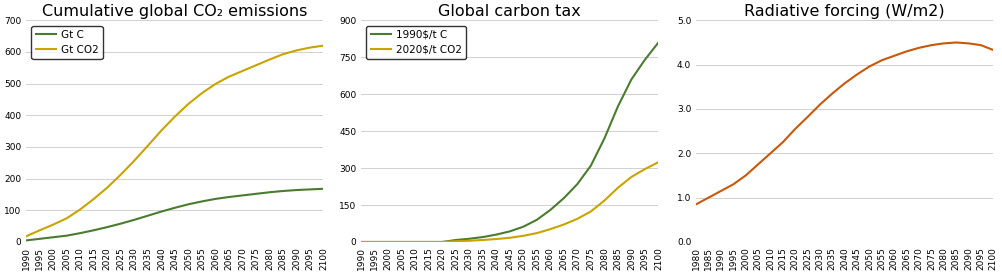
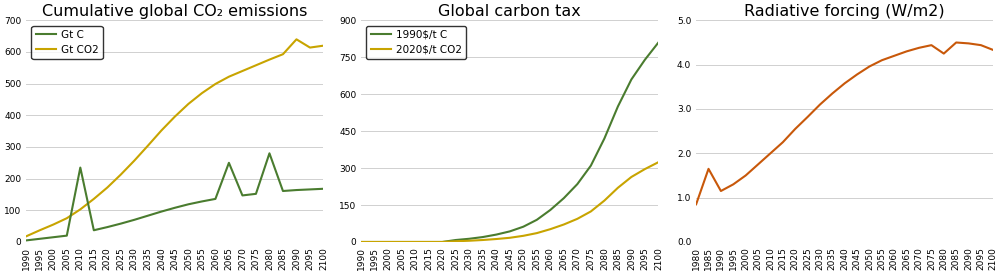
Cumulative global CO₂ emissions/Gt C/2010: 28 -> 235
Cumulative global CO₂ emissions/Gt C/2065: 142 -> 250
Cumulative global CO₂ emissions/Gt C/2080: 157 -> 280
Cumulative global CO₂ emissions/Gt CO2/2090: 605 -> 640
Radiative forcing (W/m2)/1985: 1.00 -> 1.65
Radiative forcing (W/m2)/2080: 4.48 -> 4.25
